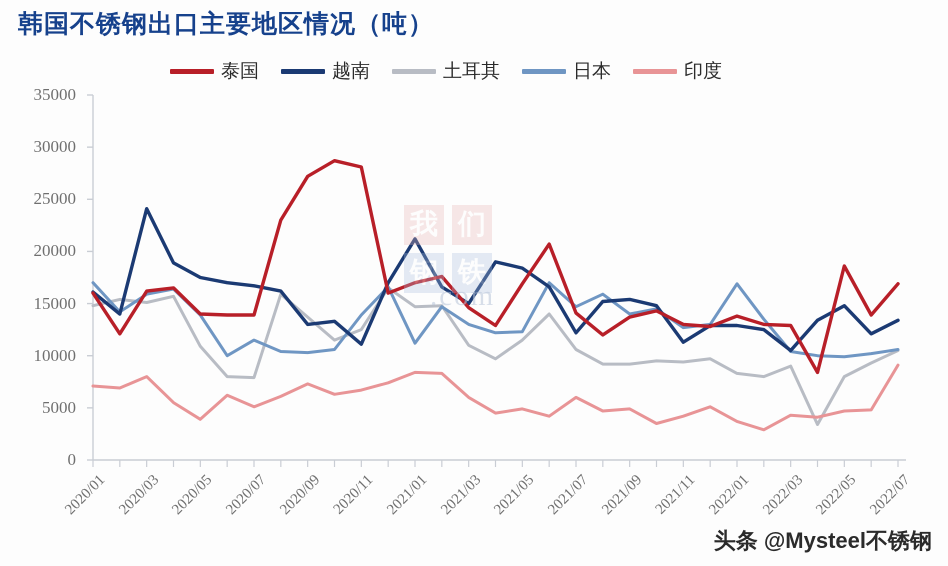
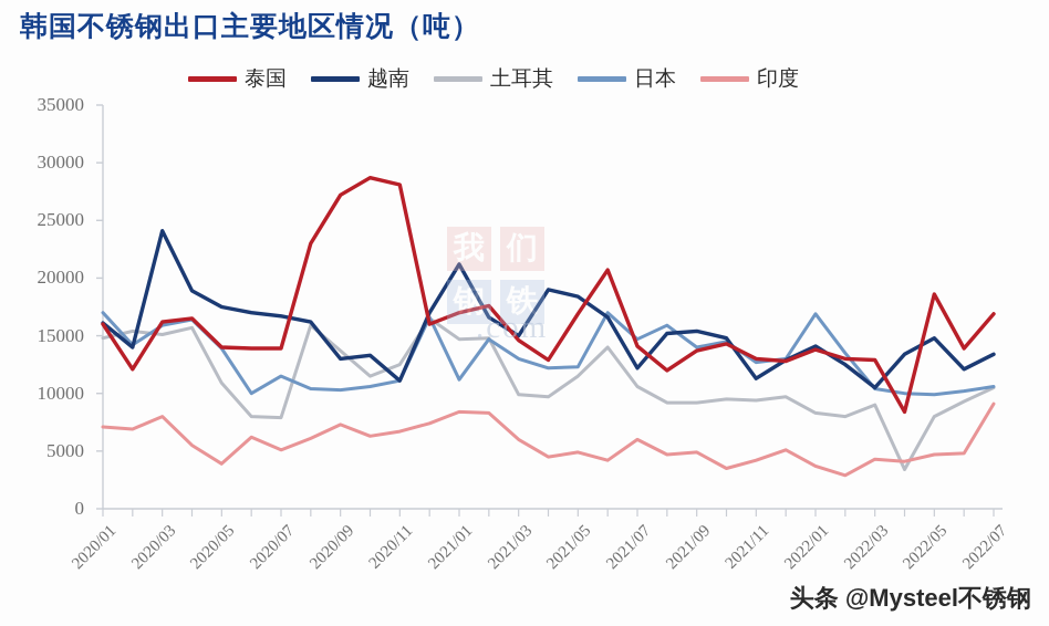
日本/2020/11: 13900 -> 11100
土耳其/2021/03: 11000 -> 9900
越南/2022/01: 12900 -> 14100
